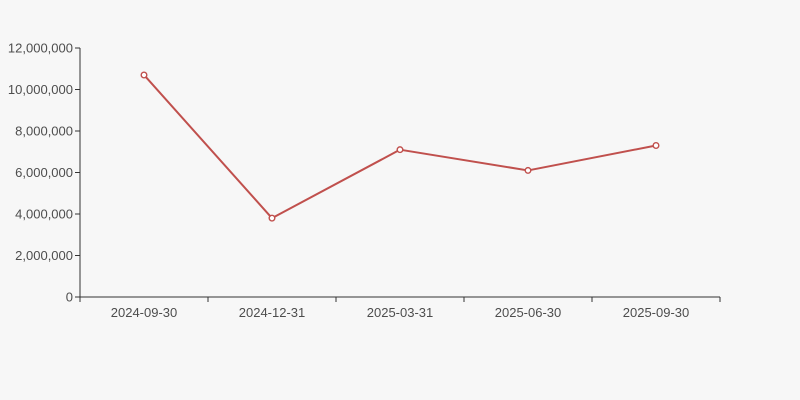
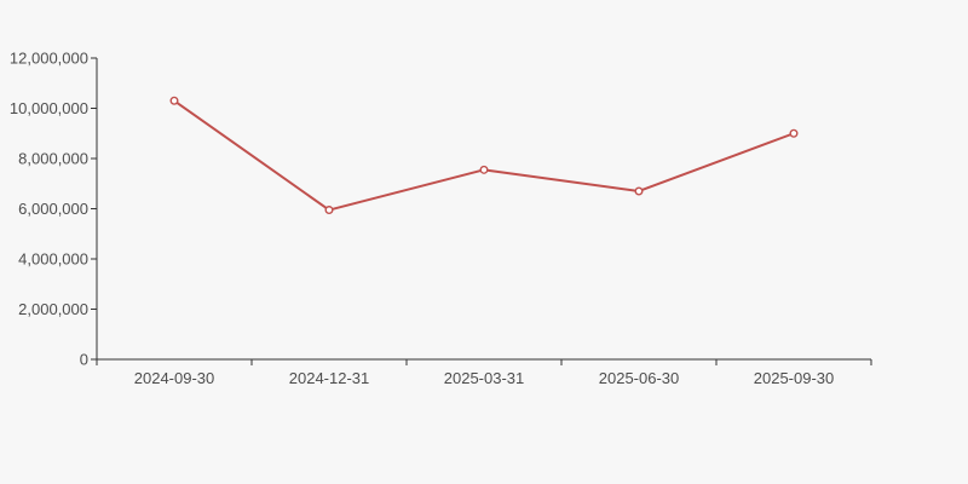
2024-09-30: 10700000 -> 10300000
2024-12-31: 3800000 -> 6000000
2025-03-31: 7100000 -> 7600000
2025-06-30: 6100000 -> 6700000
2025-09-30: 7300000 -> 9000000
